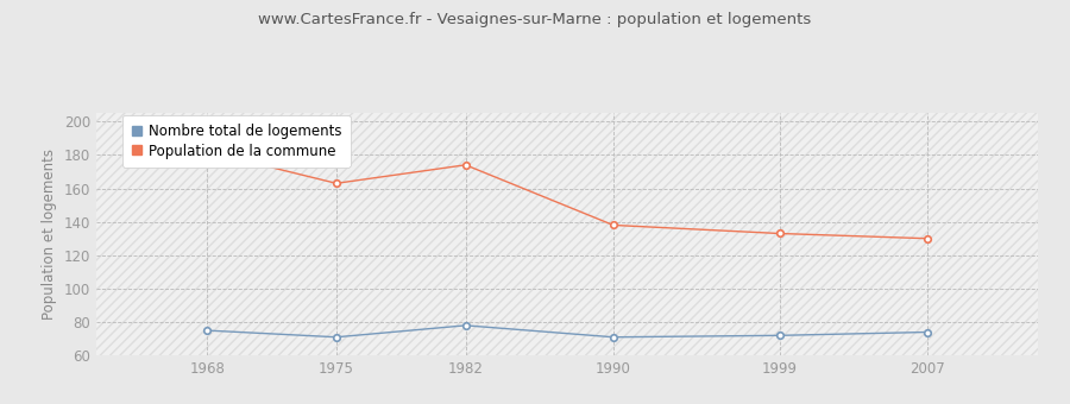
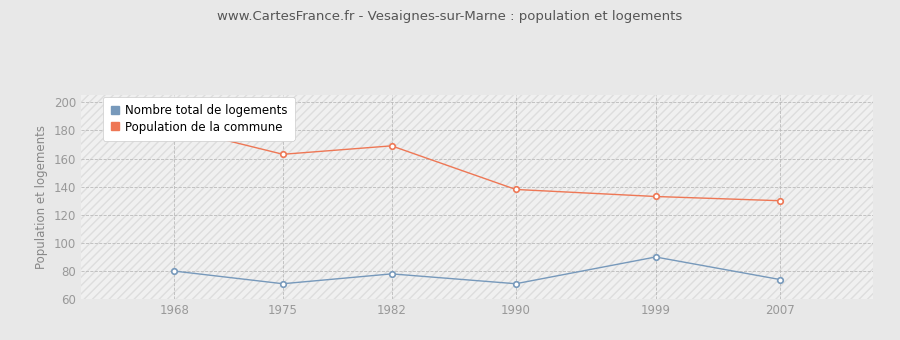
Nombre total de logements/1968: 75 -> 80
Population de la commune/1982: 174 -> 169
Nombre total de logements/1999: 72 -> 90
